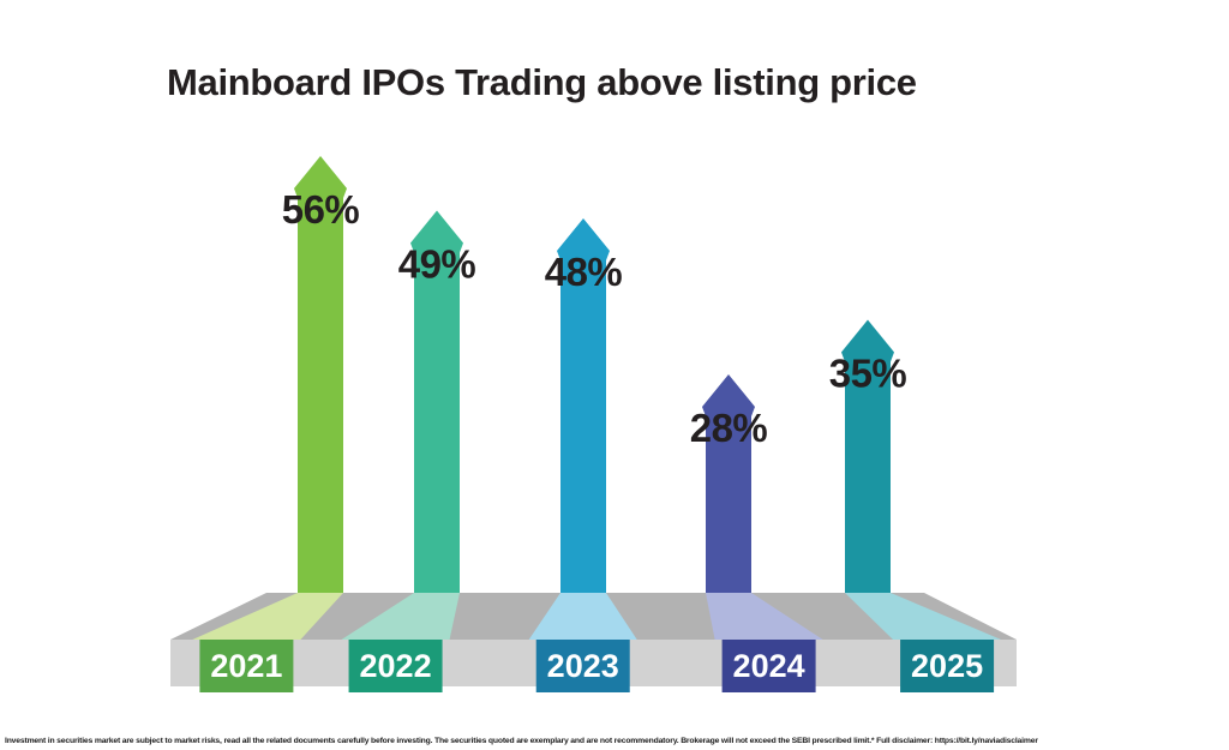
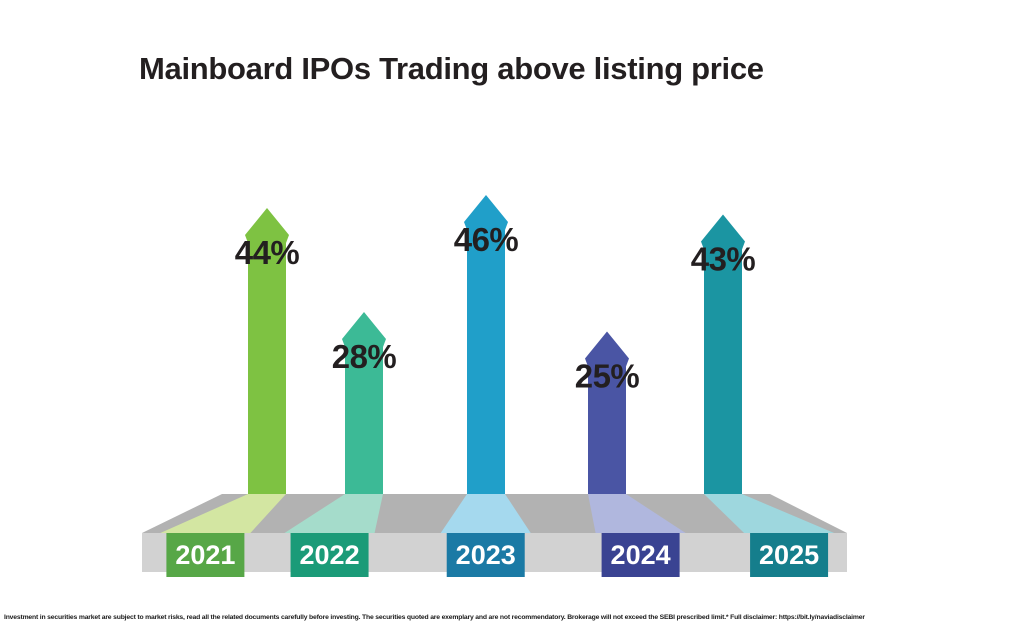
2021: 56% -> 44%
2022: 49% -> 28%
2023: 48% -> 46%
2024: 28% -> 25%
2025: 35% -> 43%
